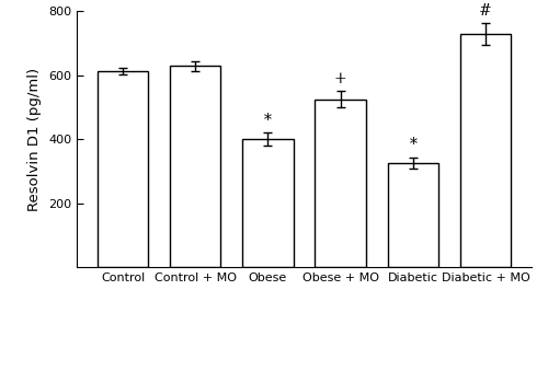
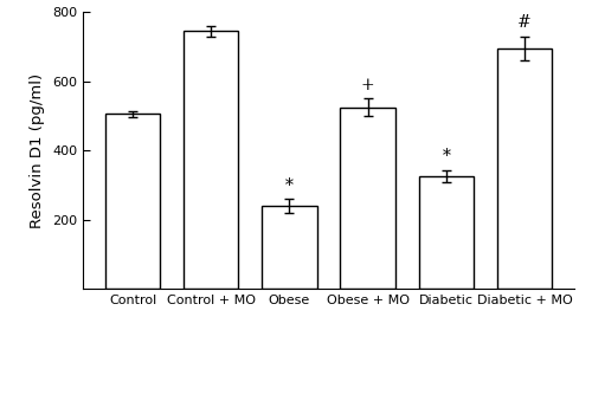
Control: 612 -> 505
Control + MO: 628 -> 745
Obese: 400 -> 240
Diabetic + MO: 728 -> 695
